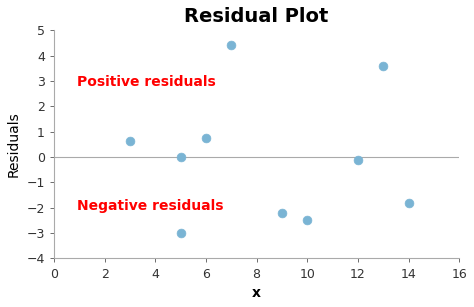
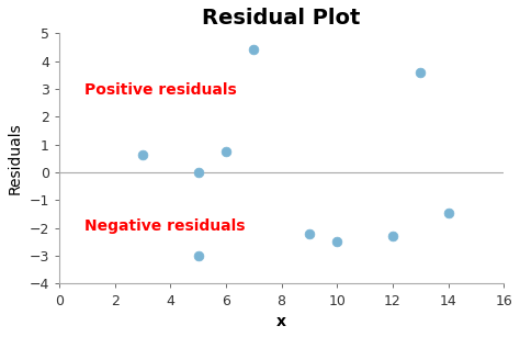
12: -0.10 -> -2.30
14: -1.80 -> -1.45
